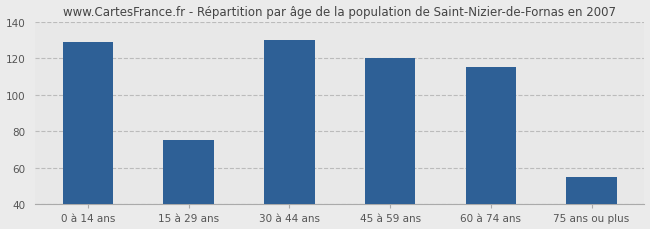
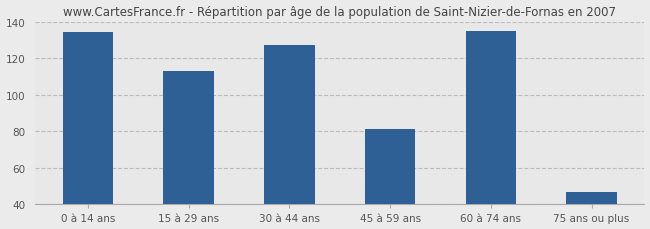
0 à 14 ans: 129 -> 134
15 à 29 ans: 75 -> 113
30 à 44 ans: 130 -> 127
45 à 59 ans: 120 -> 81
60 à 74 ans: 115 -> 135
75 ans ou plus: 55 -> 47
